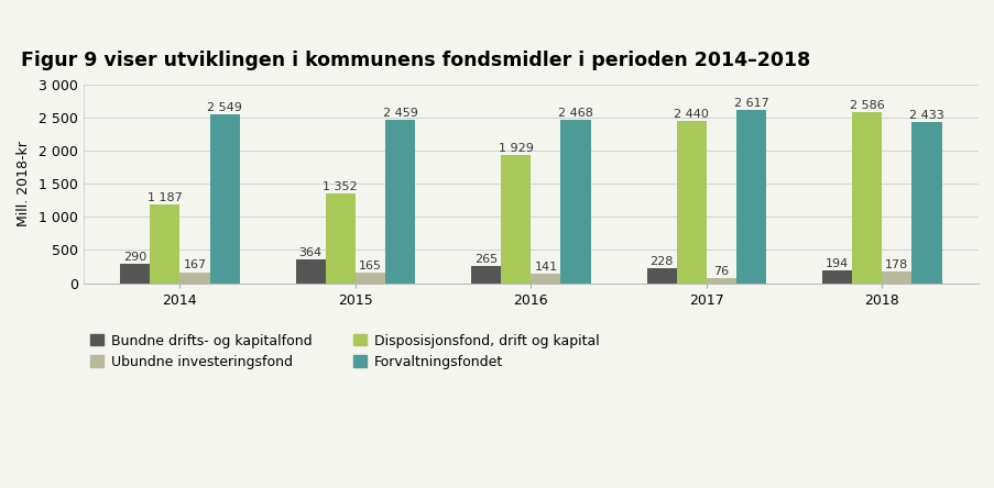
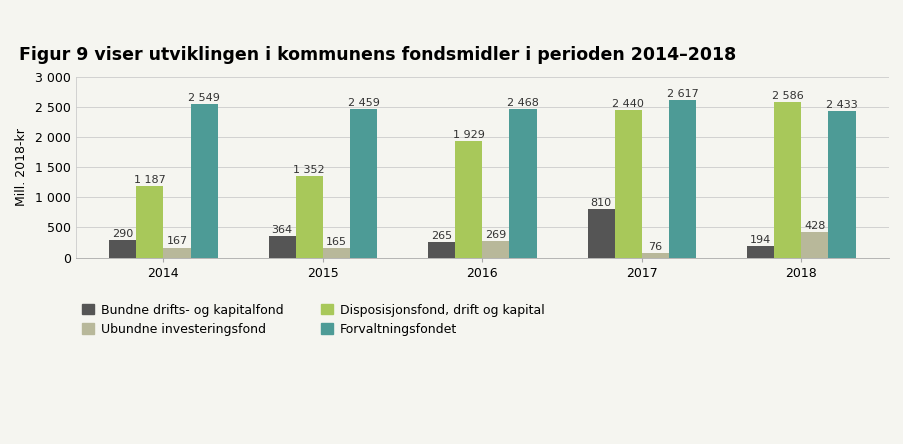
Ubundne investeringsfond/2016: 141 -> 269
Bundne drifts- og kapitalfond/2017: 228 -> 810
Ubundne investeringsfond/2018: 178 -> 428
